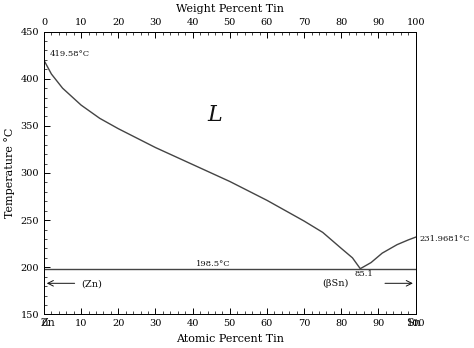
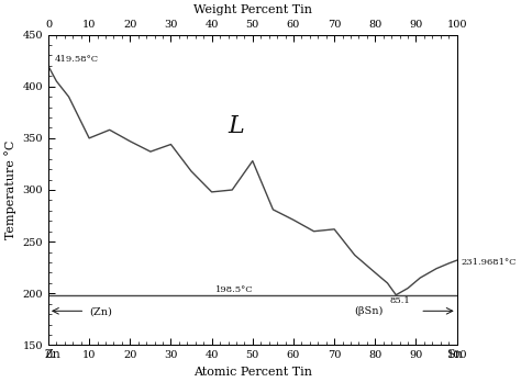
10: 372 -> 350
30: 327 -> 344
40: 309 -> 298
50: 291 -> 328
70: 249 -> 262
